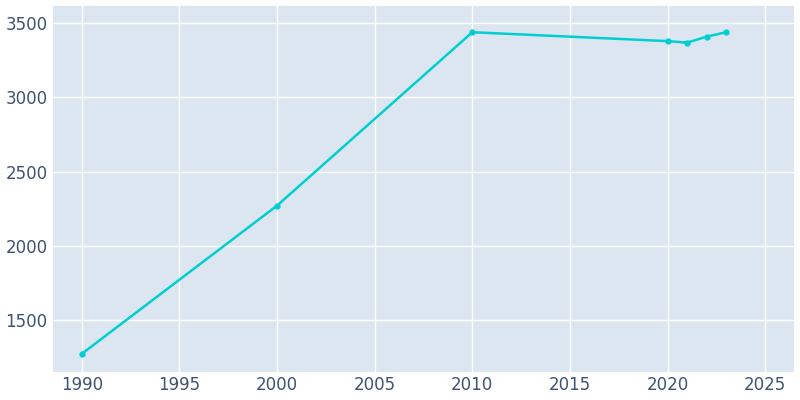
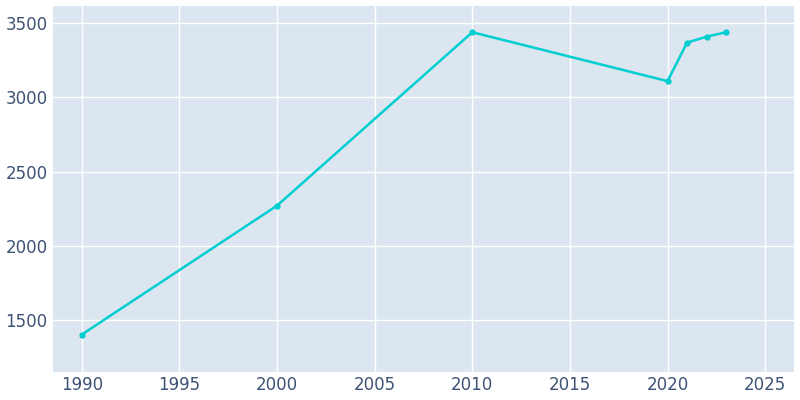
1990: 1270 -> 1400
2020: 3380 -> 3110
